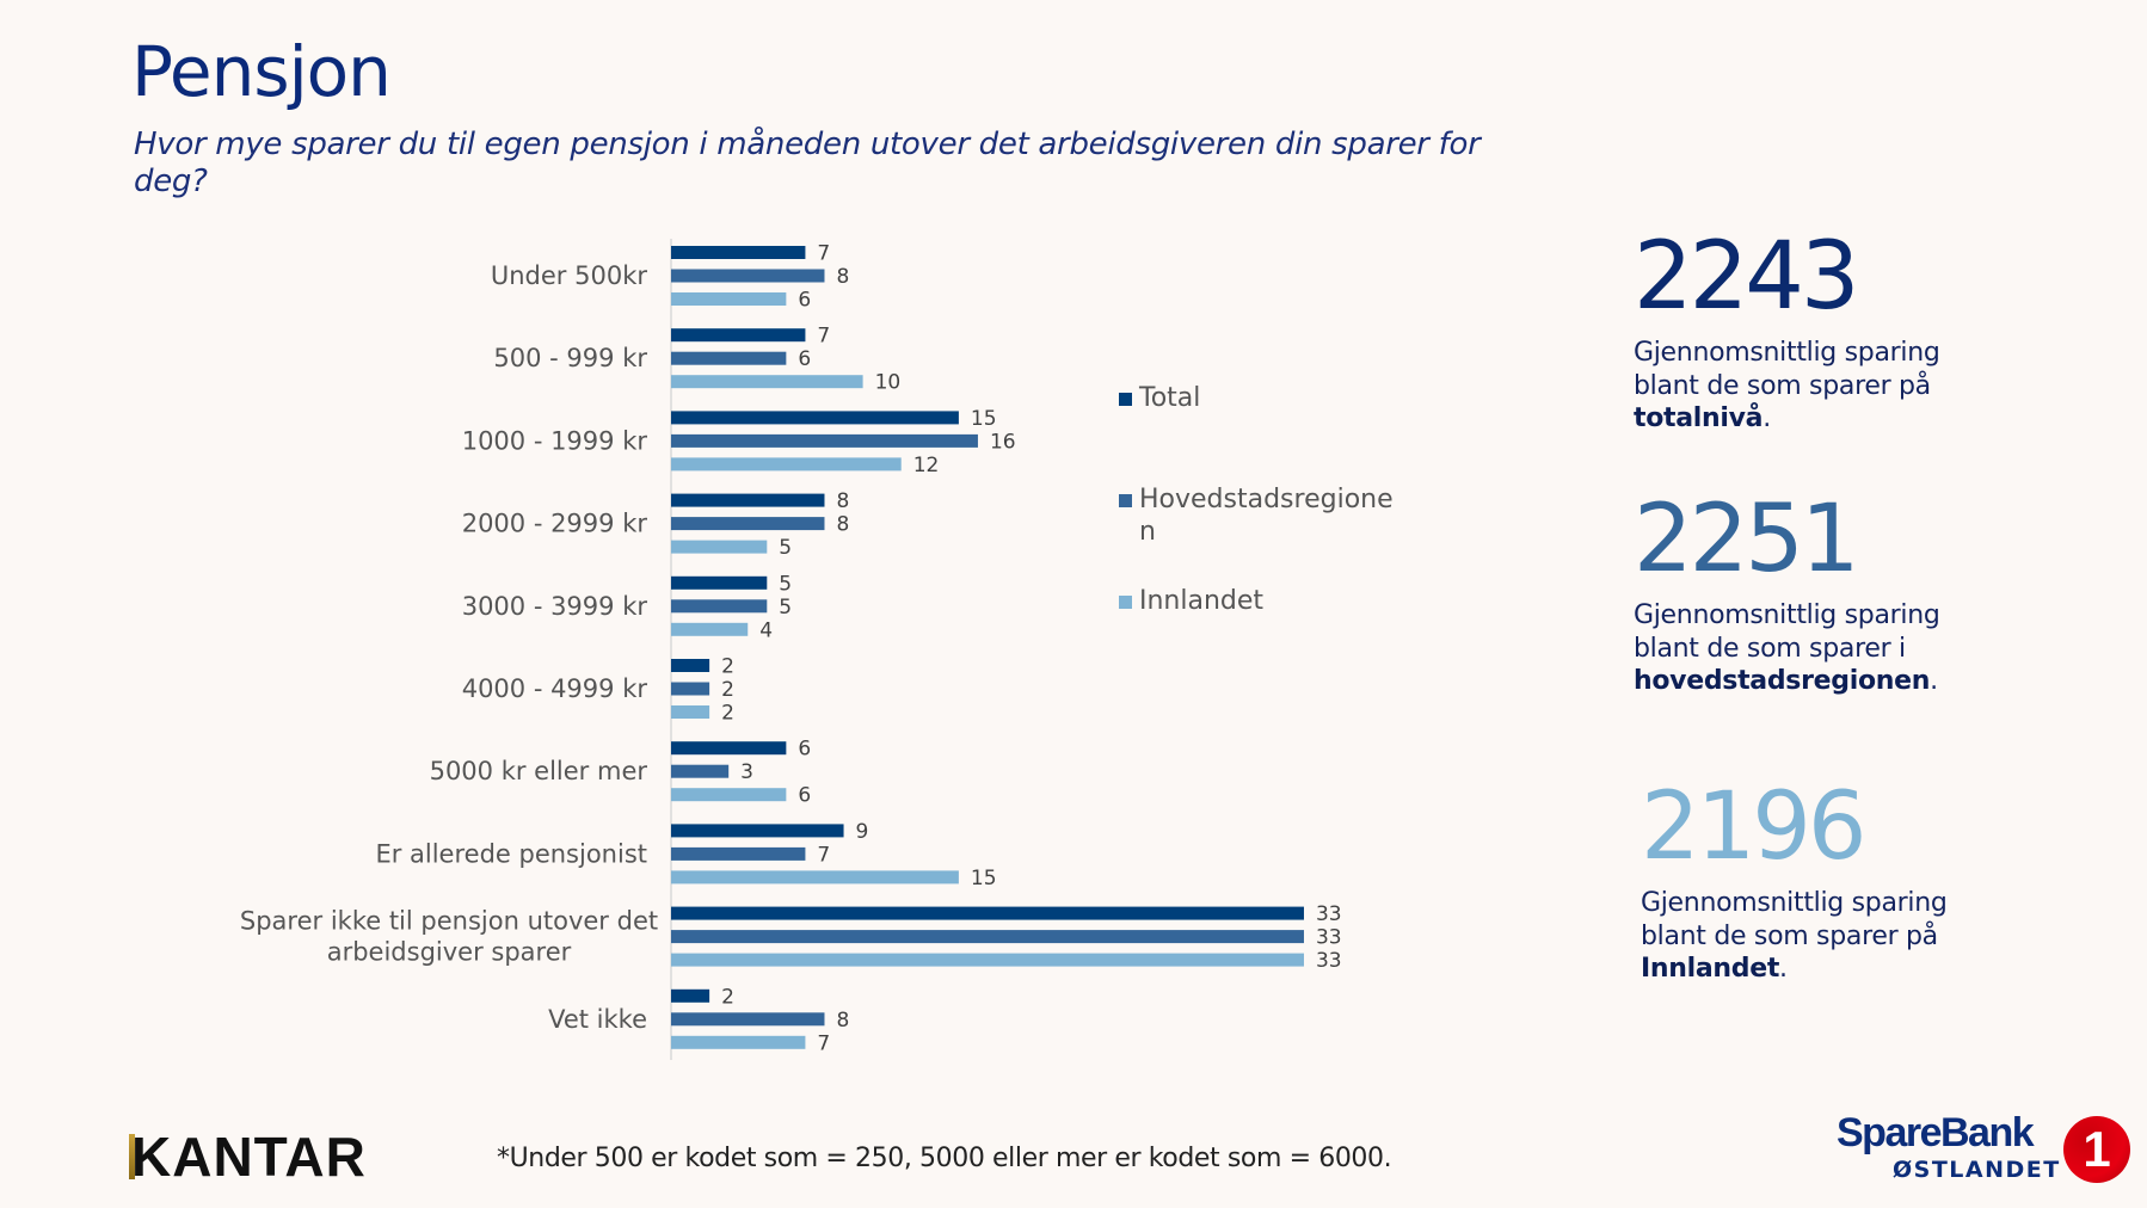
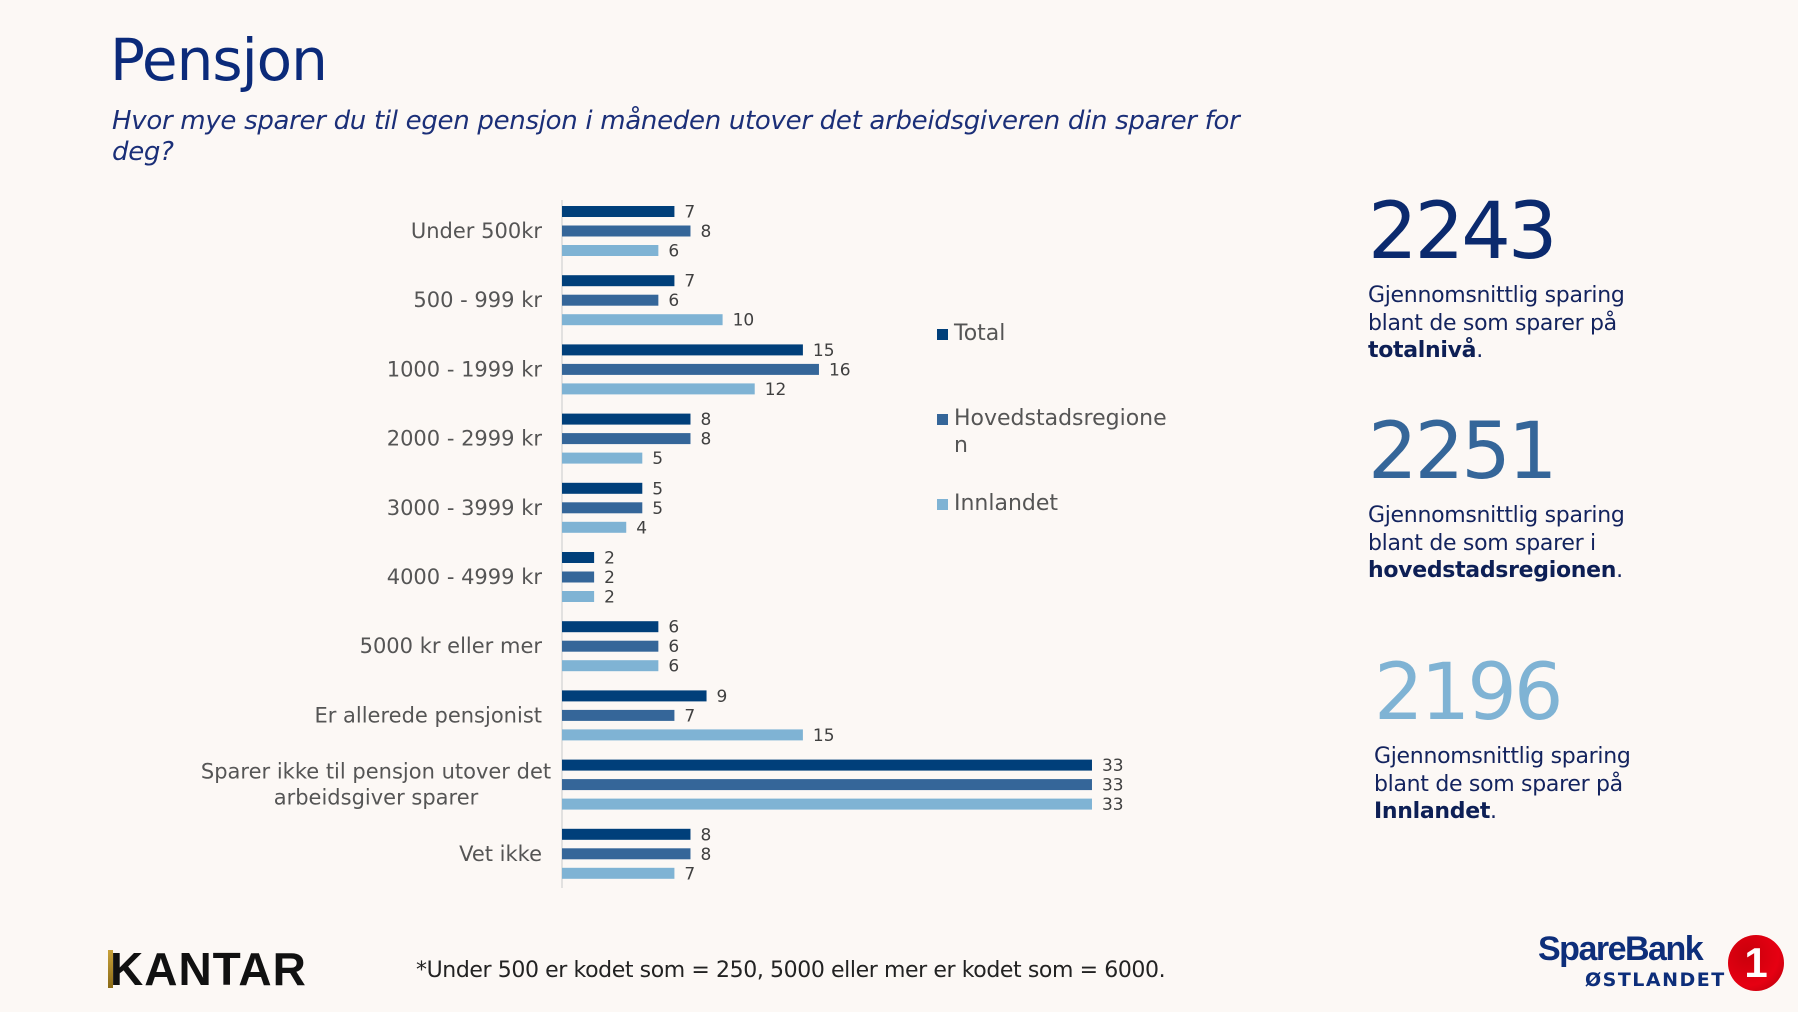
Hovedstadsregionen/5000 kr eller mer: 3 -> 6
Total/Vet ikke: 2 -> 8
